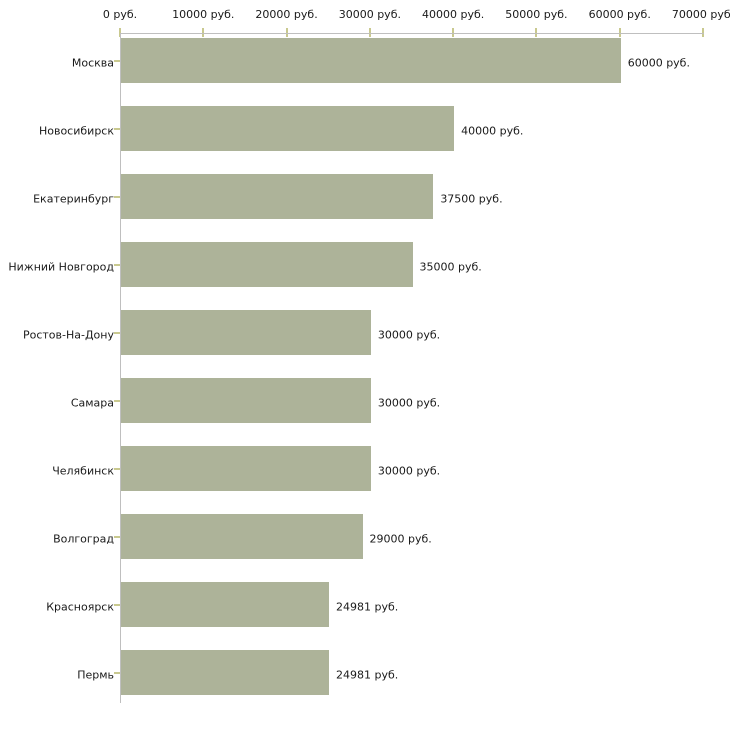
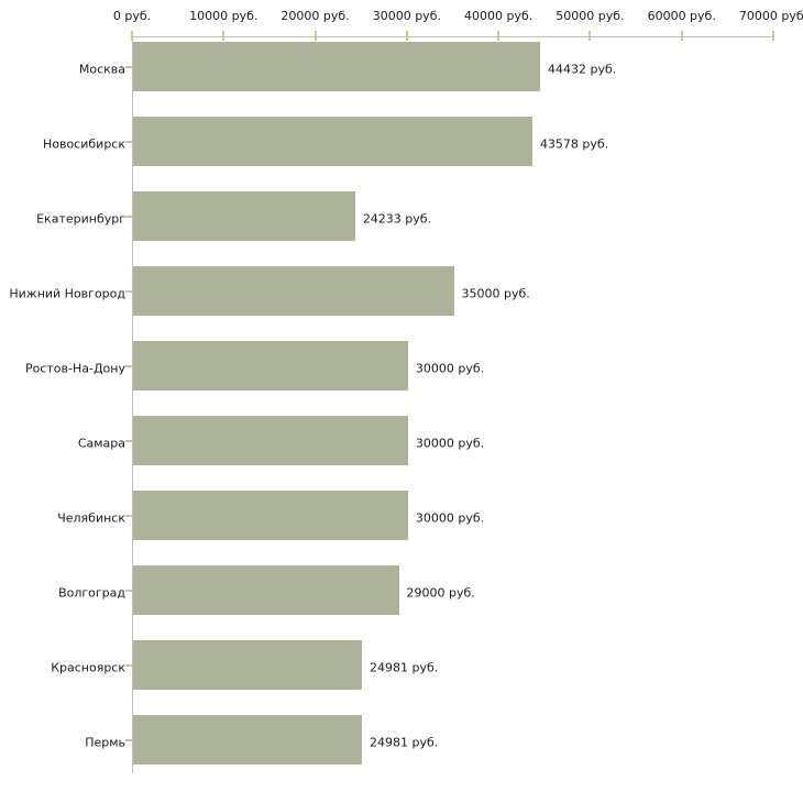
Москва: 60000 -> 44432
Новосибирск: 40000 -> 43578
Екатеринбург: 37500 -> 24233
